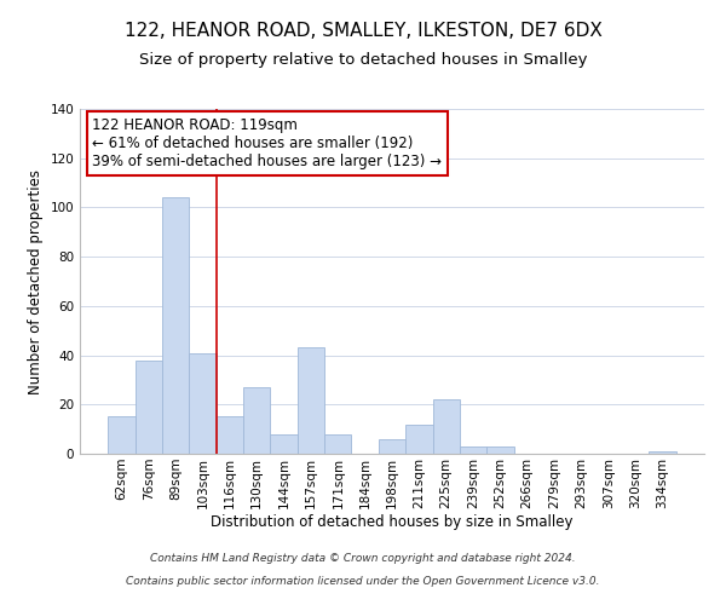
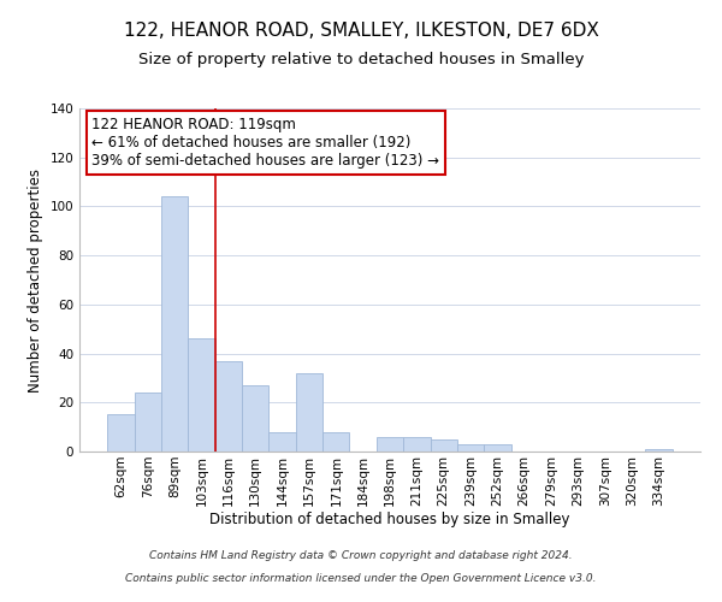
76sqm: 38 -> 24
103sqm: 41 -> 46
116sqm: 15 -> 37
157sqm: 43 -> 32
211sqm: 12 -> 6
225sqm: 22 -> 5
